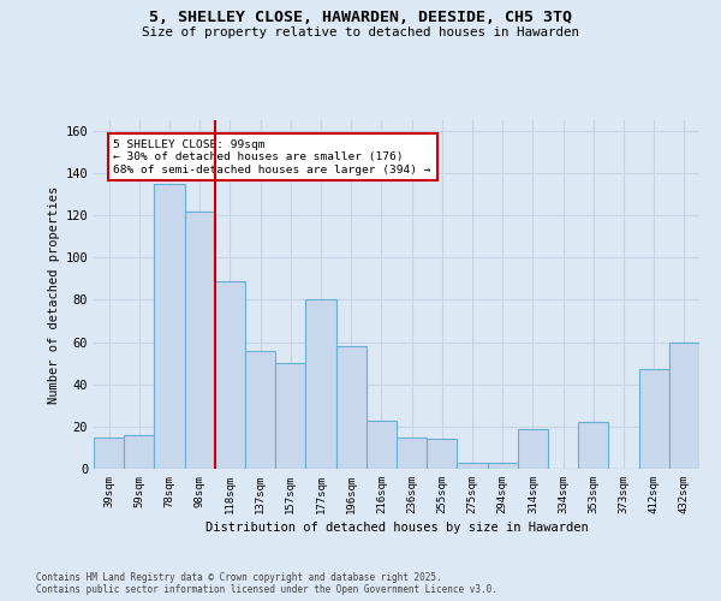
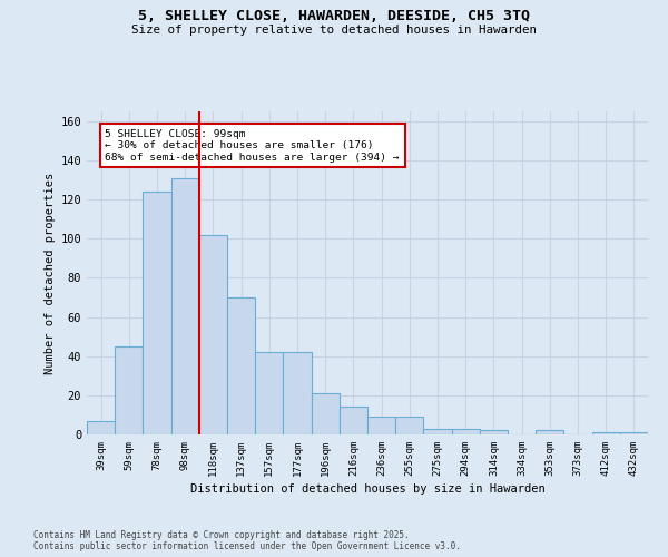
39sqm: 15 -> 7
59sqm: 16 -> 45
78sqm: 135 -> 124
98sqm: 122 -> 131
118sqm: 89 -> 102
137sqm: 56 -> 70
157sqm: 50 -> 42
177sqm: 80 -> 42
196sqm: 58 -> 21
216sqm: 23 -> 14
236sqm: 15 -> 9
255sqm: 14 -> 9
314sqm: 19 -> 2
353sqm: 22 -> 2
412sqm: 47 -> 1
432sqm: 60 -> 1
